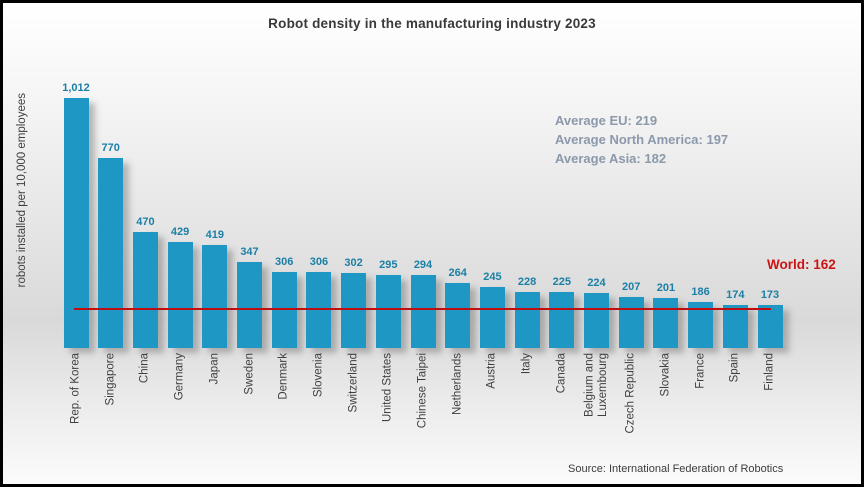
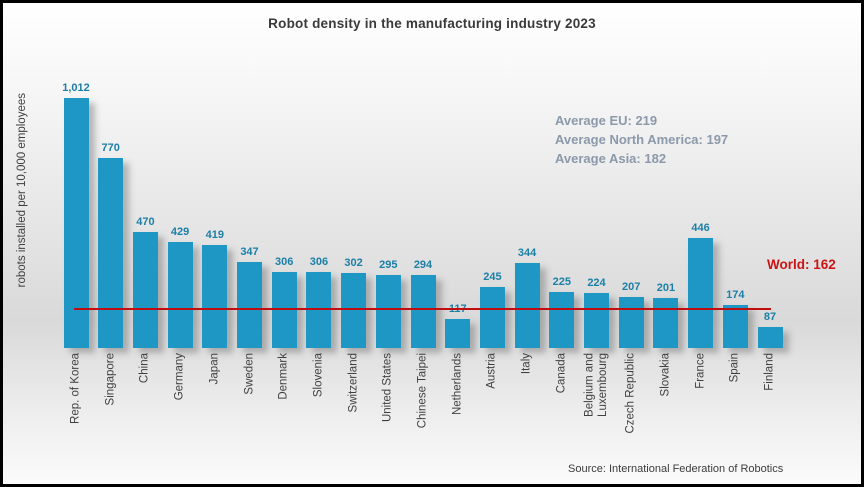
Netherlands: 264 -> 117
Italy: 228 -> 344
France: 186 -> 446
Finland: 173 -> 87
